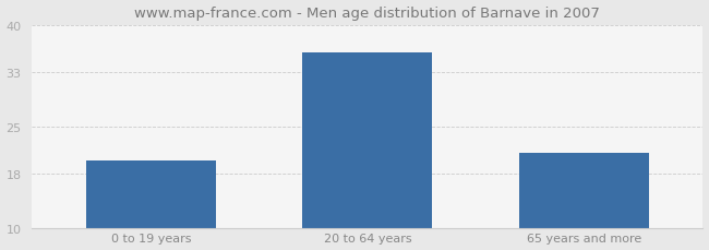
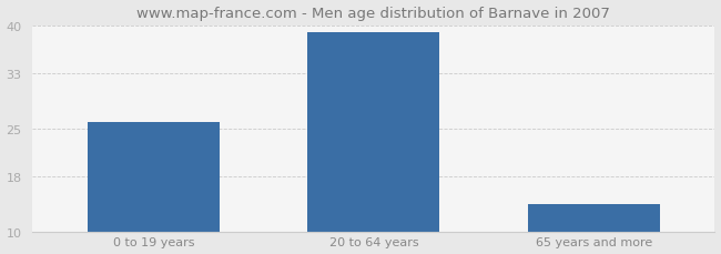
0 to 19 years: 20 -> 26
20 to 64 years: 36 -> 39
65 years and more: 21 -> 14
